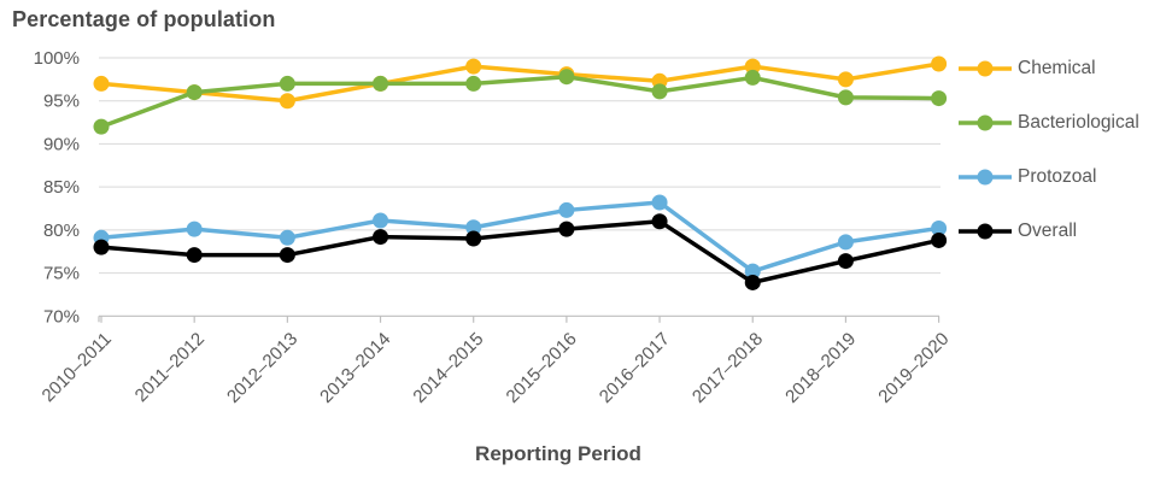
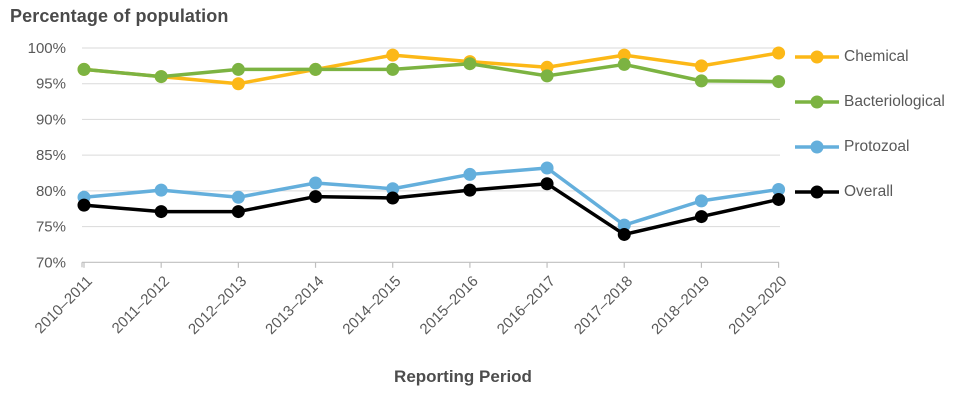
Bacteriological/2010–2011: 92% -> 97%
